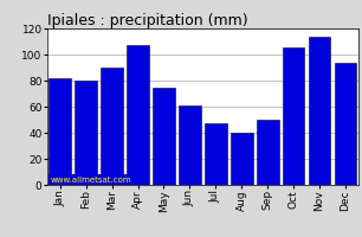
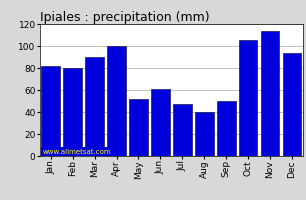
Apr: 107 -> 100
May: 75 -> 52
